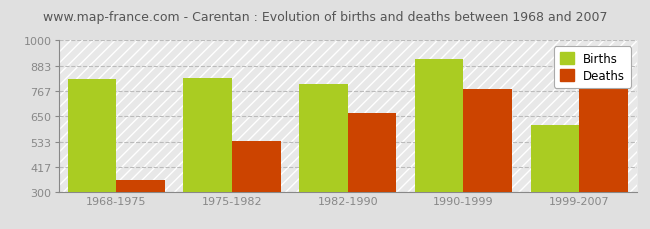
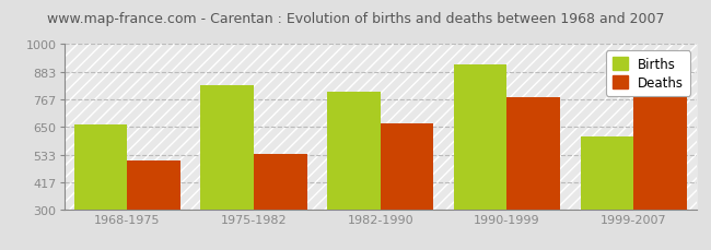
Births/1968-1975: 820 -> 660
Deaths/1968-1975: 355 -> 510
